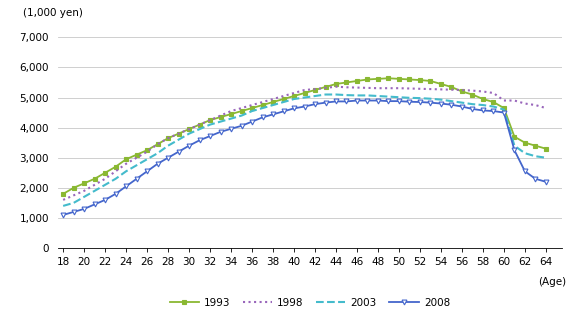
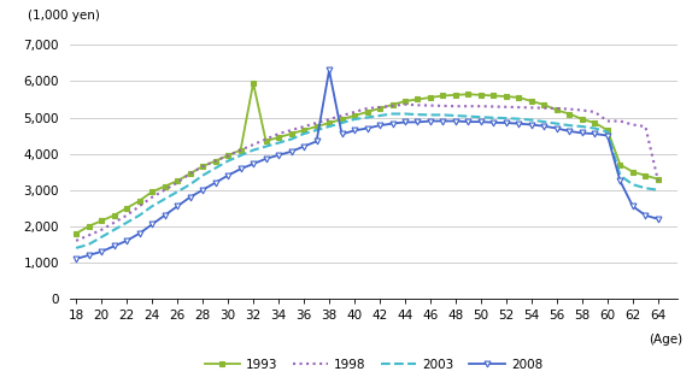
1993/32: 4,250 -> 5,950
2008/38: 4,440 -> 6,300
1998/64: 4,650 -> 3,250
